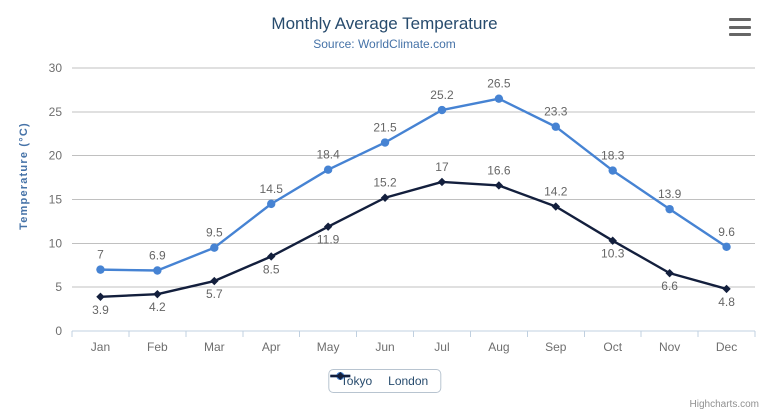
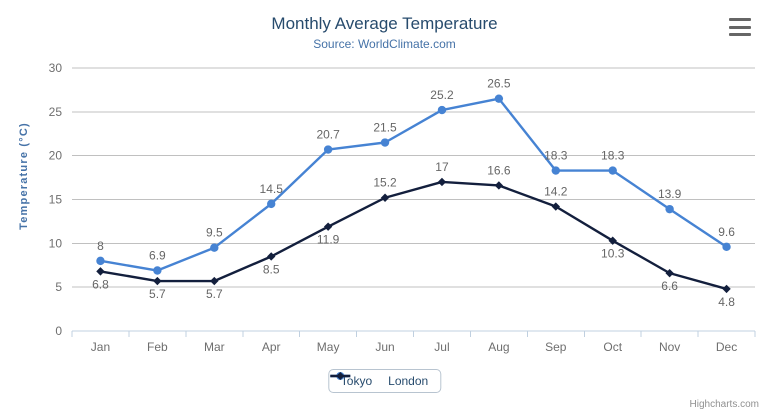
Tokyo/Jan: 7 -> 8
London/Jan: 3.9 -> 6.8
London/Feb: 4.2 -> 5.7
Tokyo/May: 18.4 -> 20.7
Tokyo/Sep: 23.3 -> 18.3
